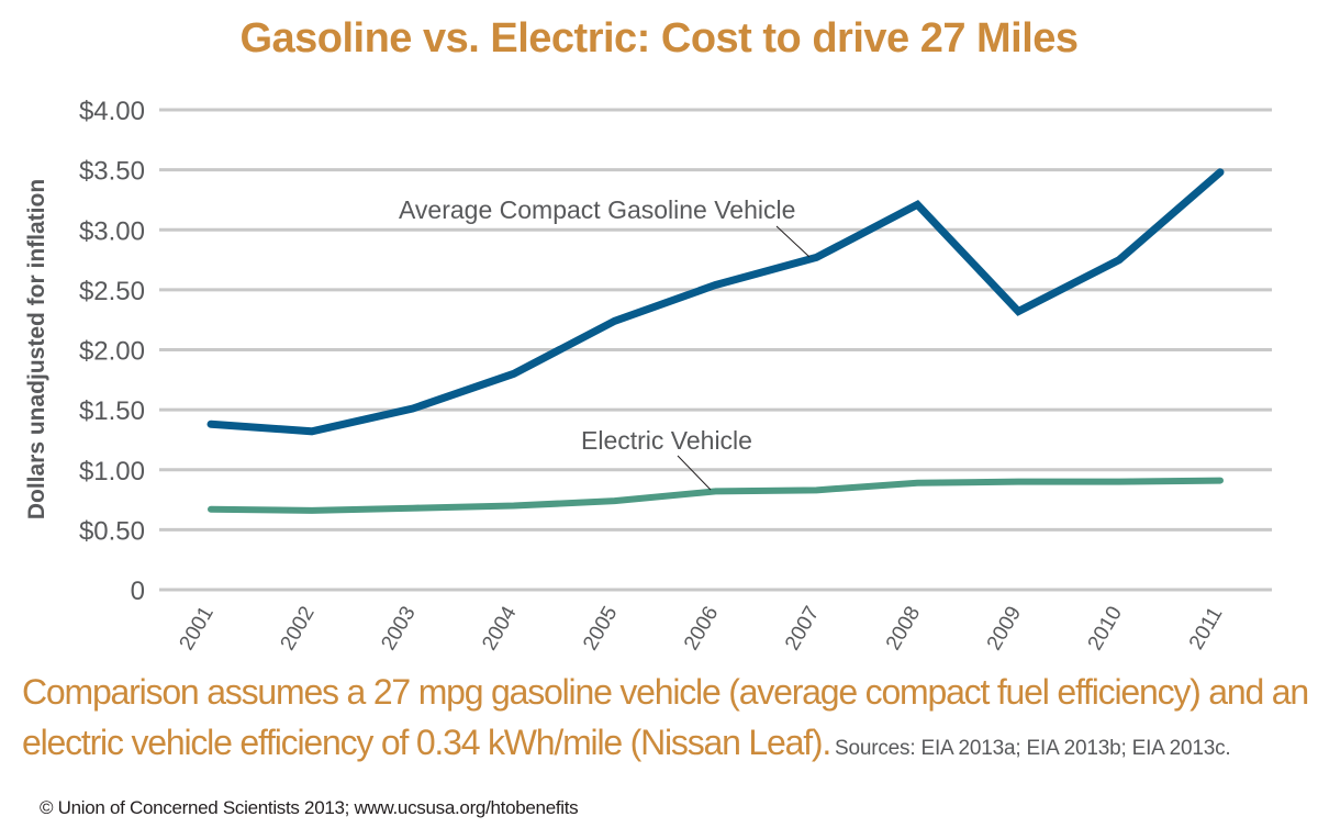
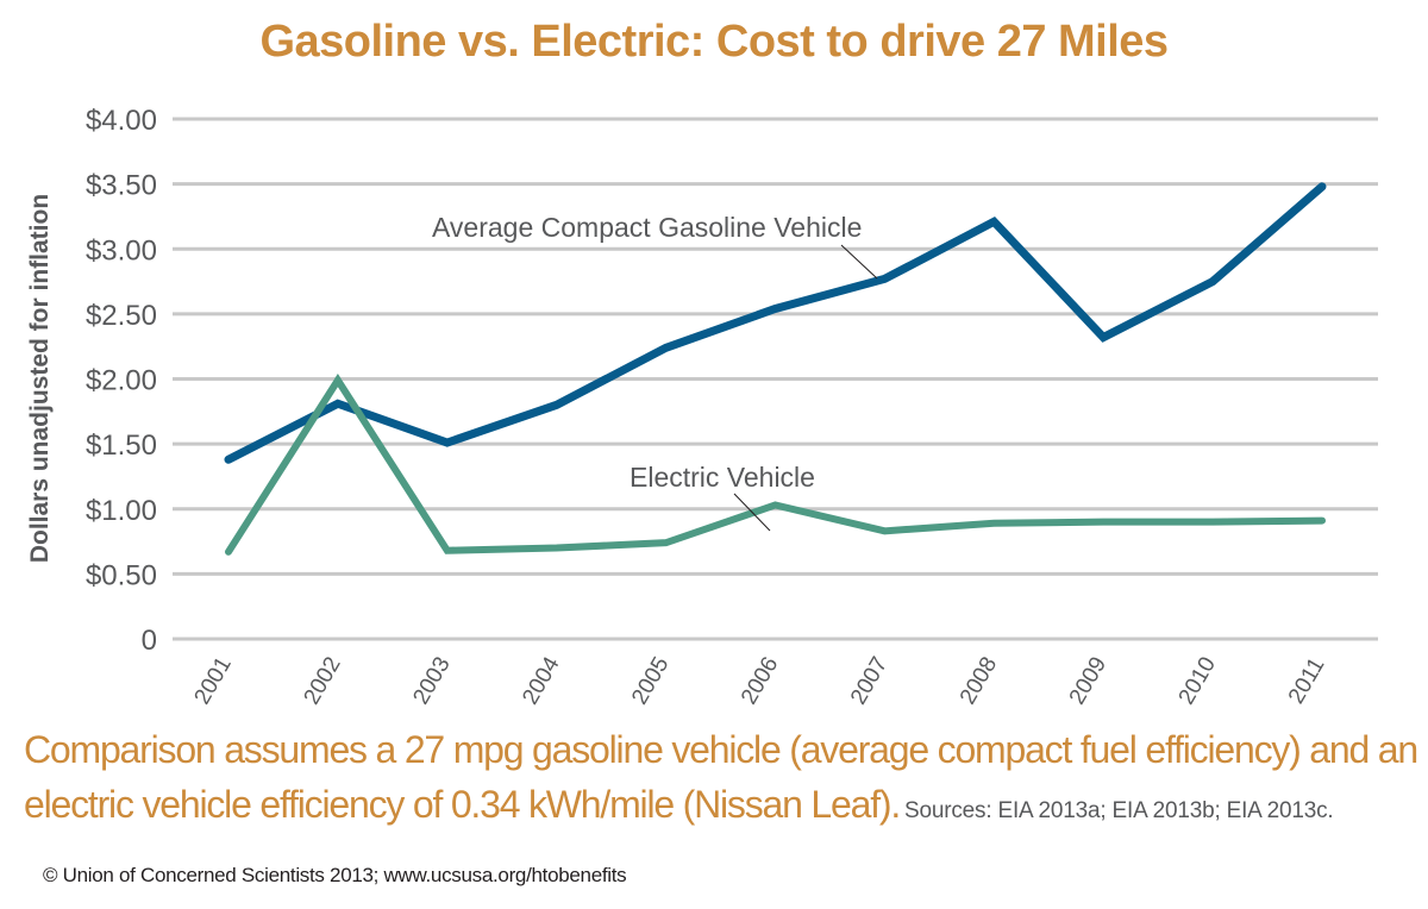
Average Compact Gasoline Vehicle/2002: $1.32 -> $1.81
Electric Vehicle/2002: $0.66 -> $1.99
Electric Vehicle/2006: $0.82 -> $1.03
